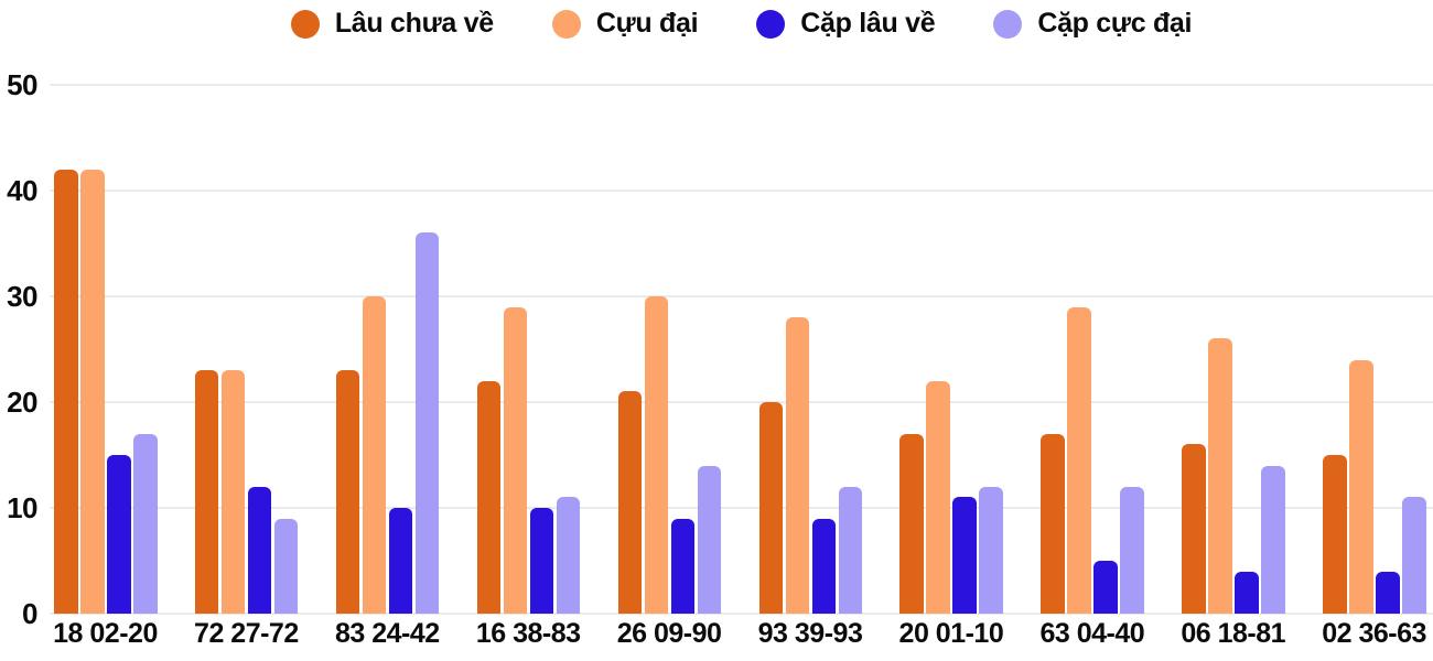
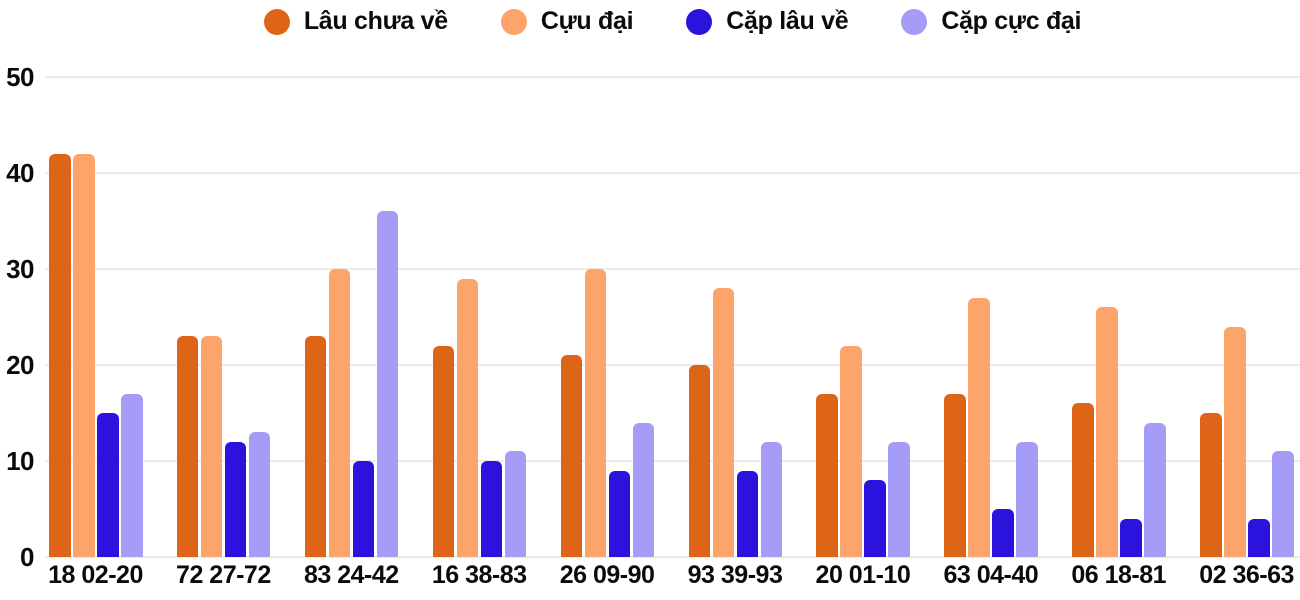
Cặp cực đại/72 27-72: 9 -> 13
Cặp lâu về/20 01-10: 11 -> 8
Cựu đại/63 04-40: 29 -> 27
